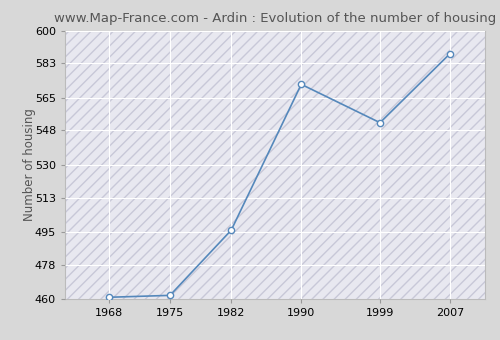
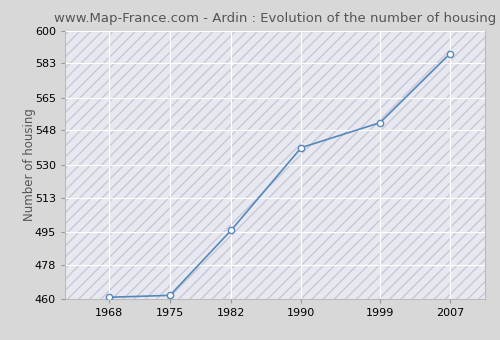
1990: 572 -> 539
